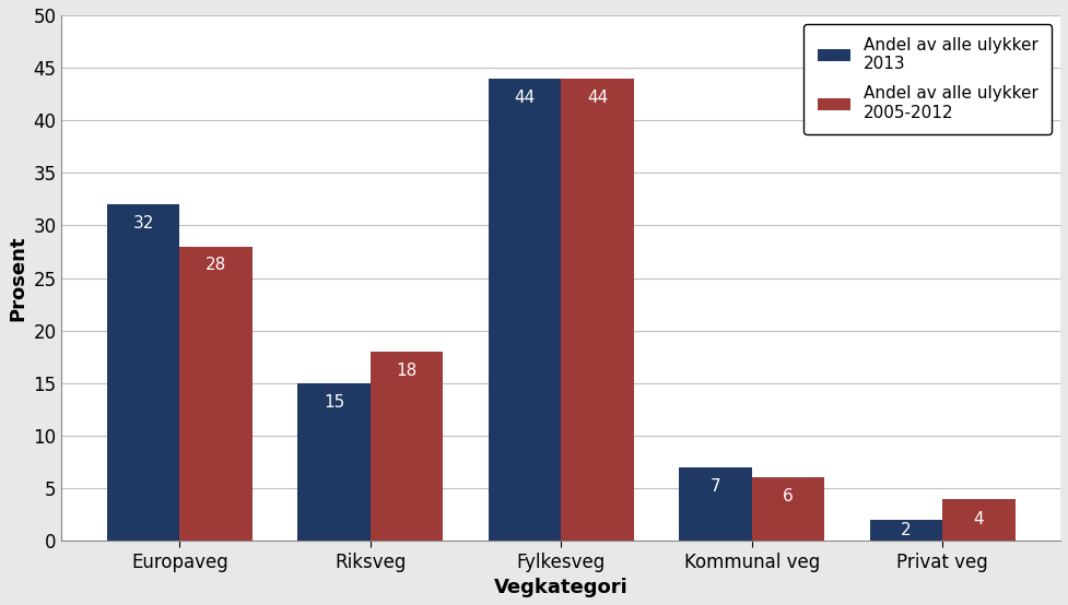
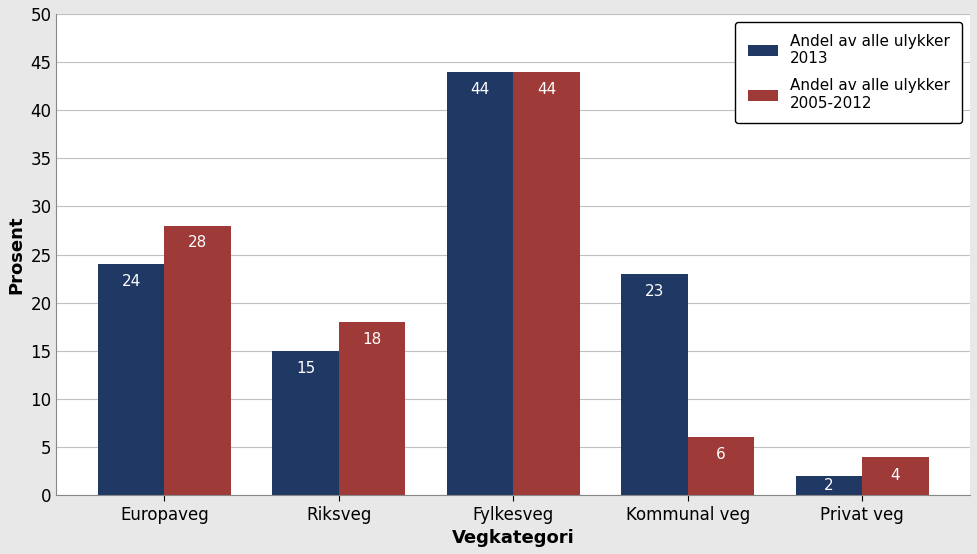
Andel av alle ulykker 2013/Europaveg: 32 -> 24
Andel av alle ulykker 2013/Kommunal veg: 7 -> 23
